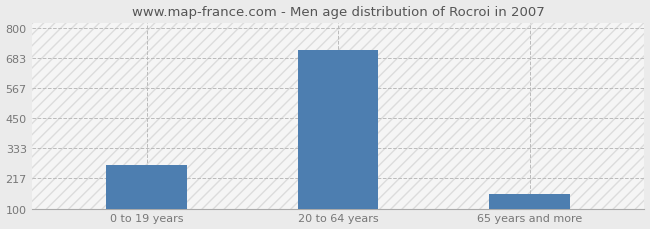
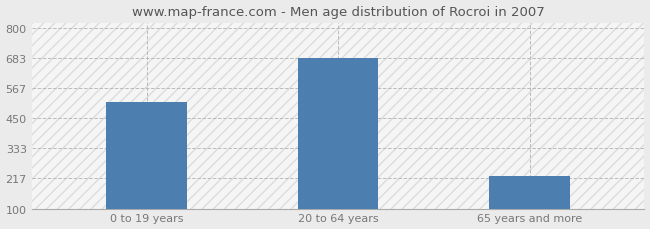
0 to 19 years: 270 -> 515
20 to 64 years: 716 -> 685
65 years and more: 155 -> 225
